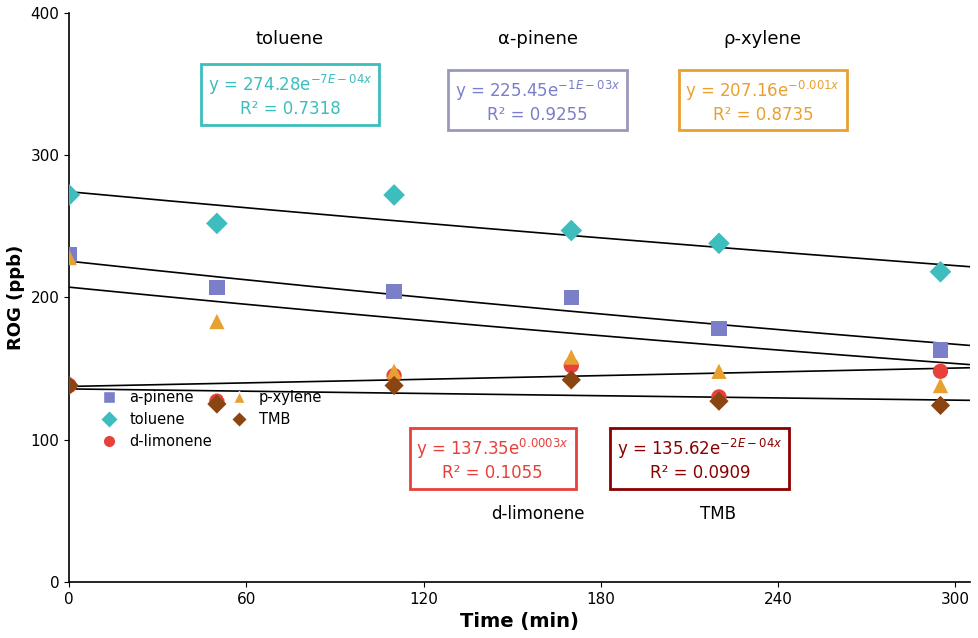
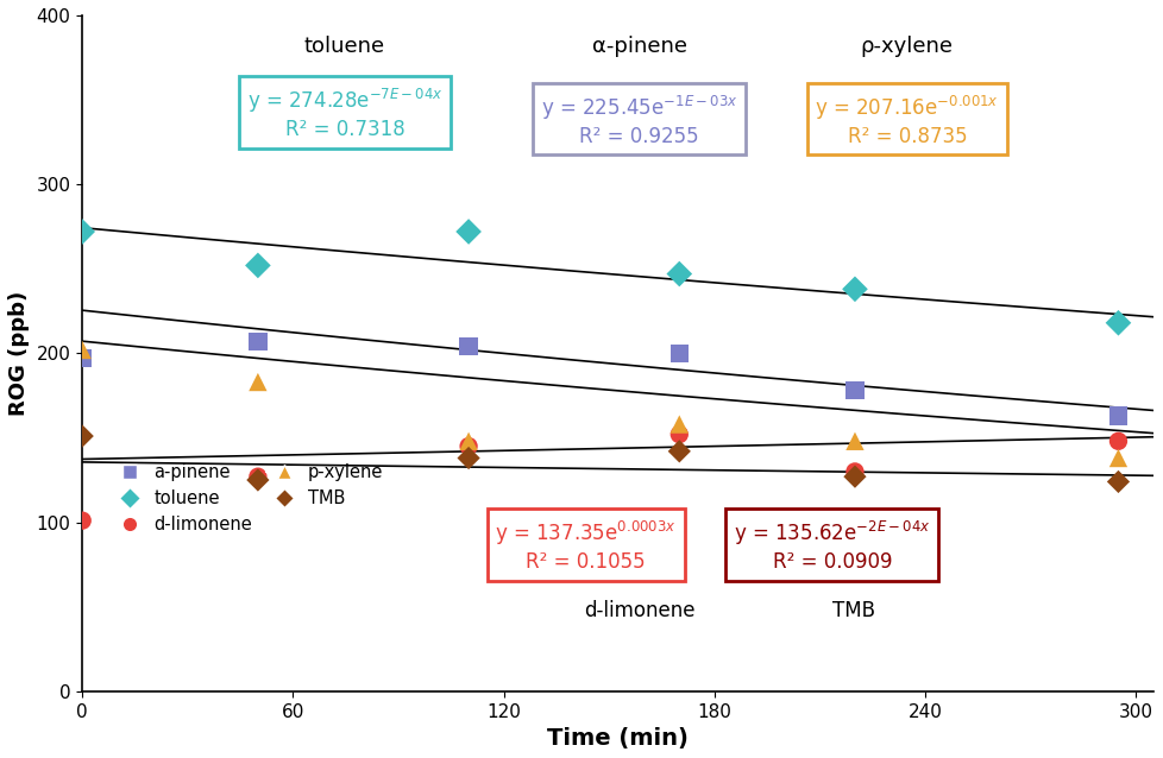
a-pinene/0: 230 -> 197
d-limonene/0: 138 -> 101
p-xylene/0: 228 -> 202
TMB/0: 138 -> 151
